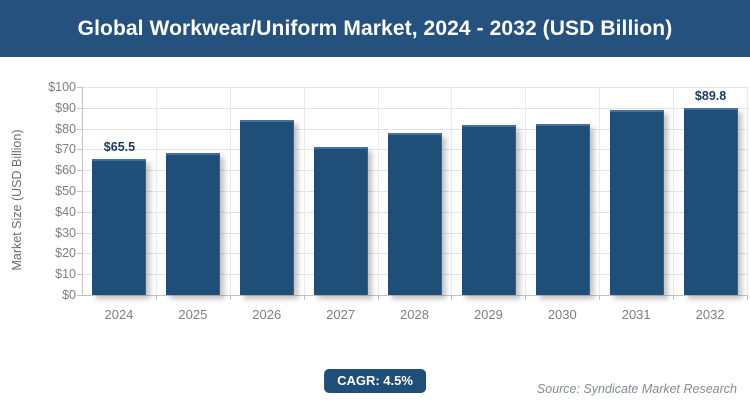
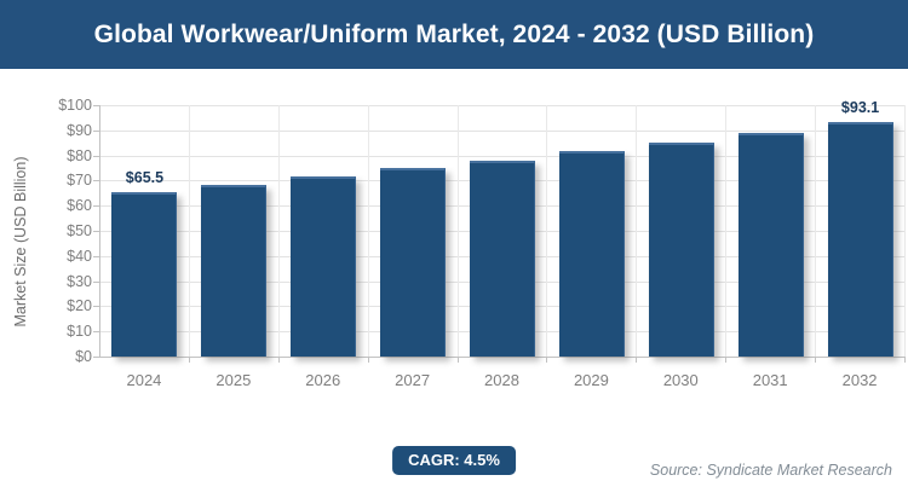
2026: $84 -> $72
2027: $71 -> $75
2030: $82 -> $85
2032: $89.8 -> $93.1
